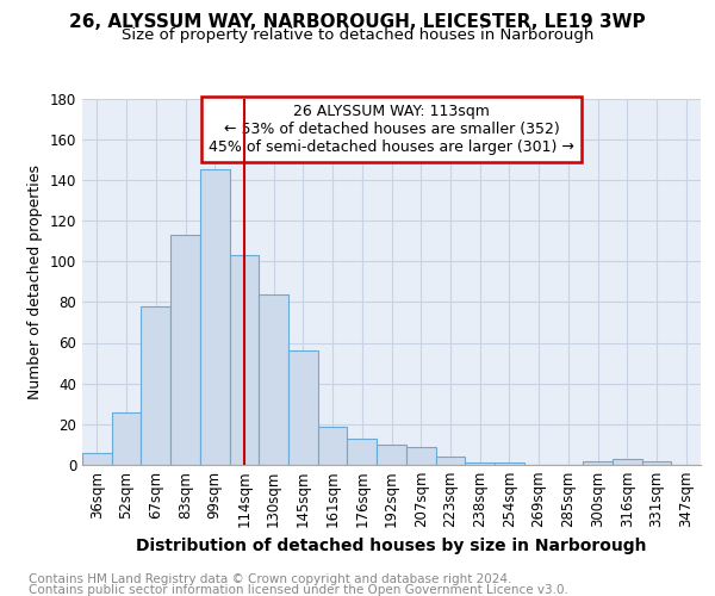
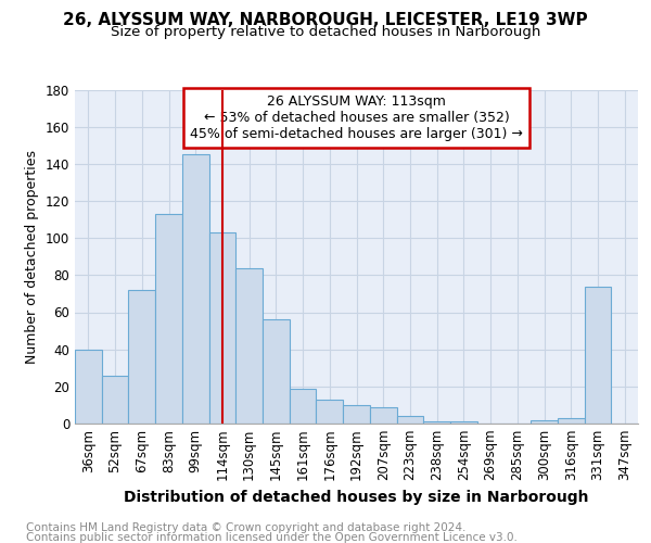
36sqm: 6 -> 40
67sqm: 78 -> 72
331sqm: 2 -> 74
